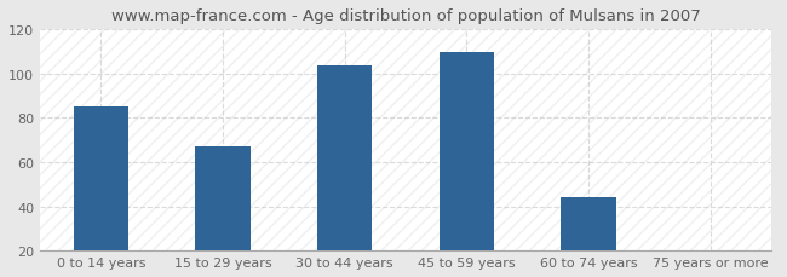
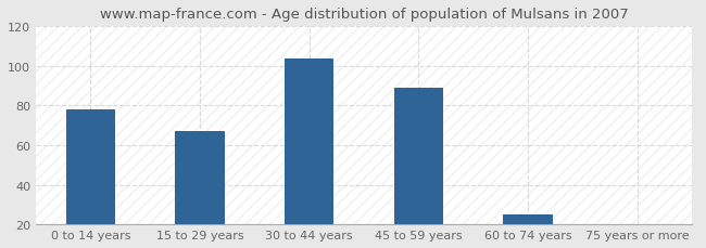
0 to 14 years: 85 -> 78
45 to 59 years: 110 -> 89
60 to 74 years: 44 -> 25
